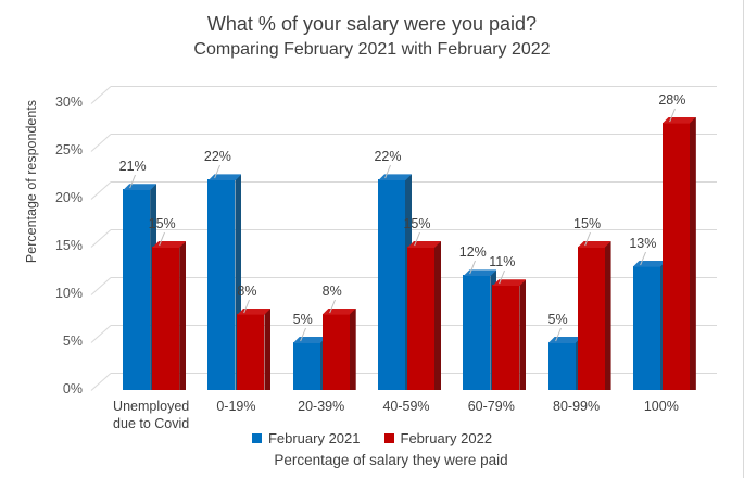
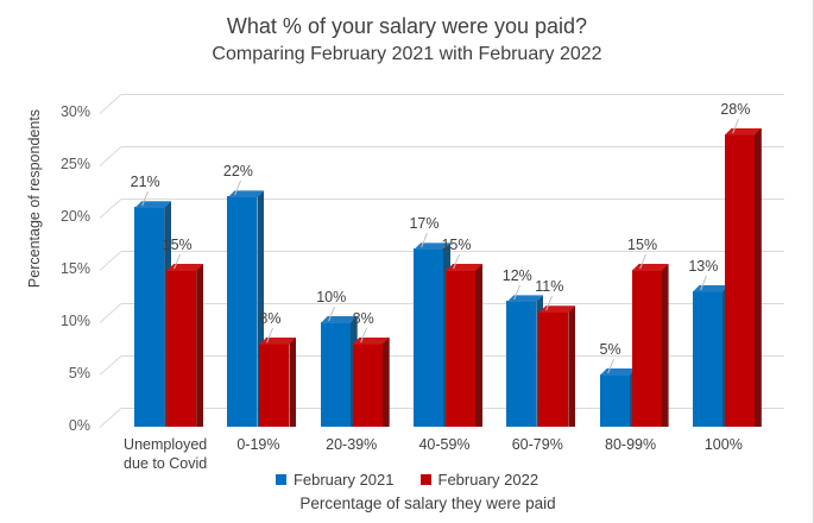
February 2021/20-39%: 5% -> 10%
February 2021/40-59%: 22% -> 17%
